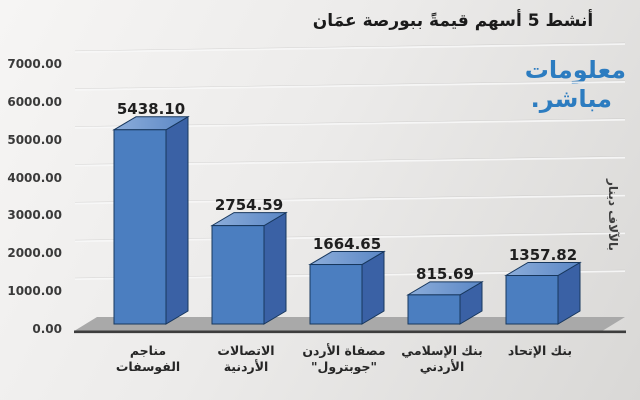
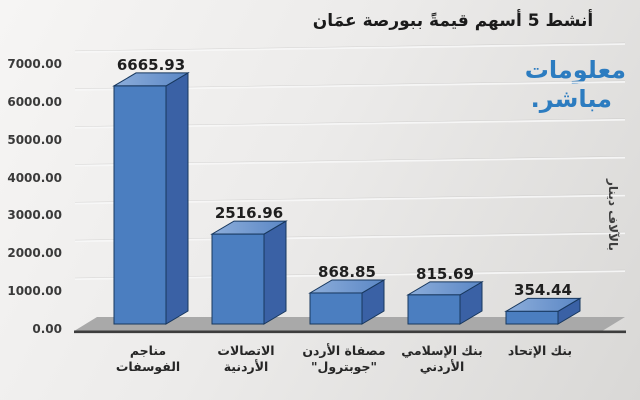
مناجم الفوسفات: 5438.10 -> 6665.93
الاتصالات الأردنية: 2754.59 -> 2516.96
مصفاة الأردن "جوبترول": 1664.65 -> 868.85
بنك الإتحاد: 1357.82 -> 354.44
